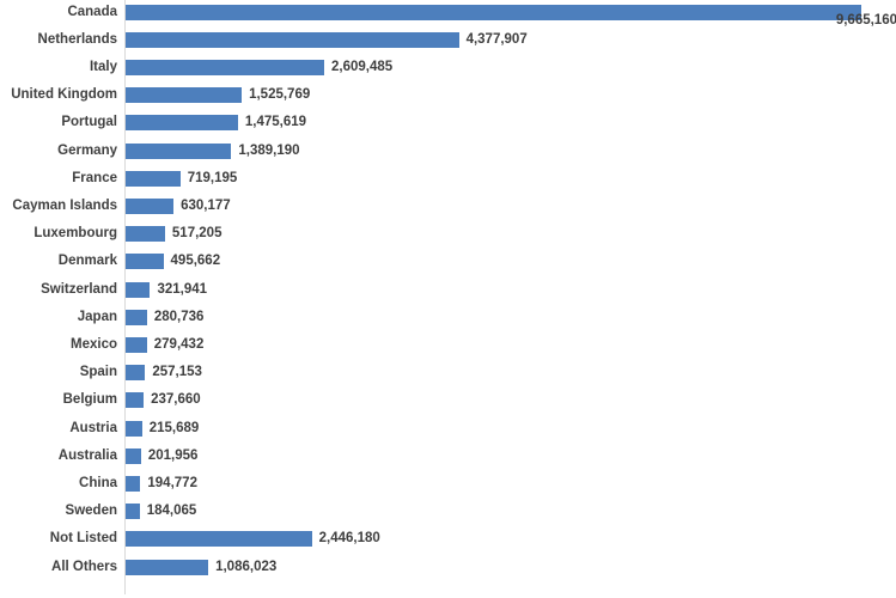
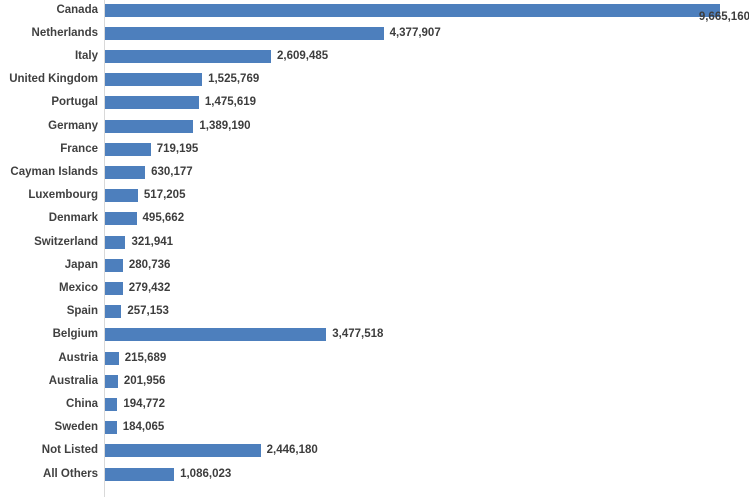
Belgium: 237,660 -> 3,477,518
